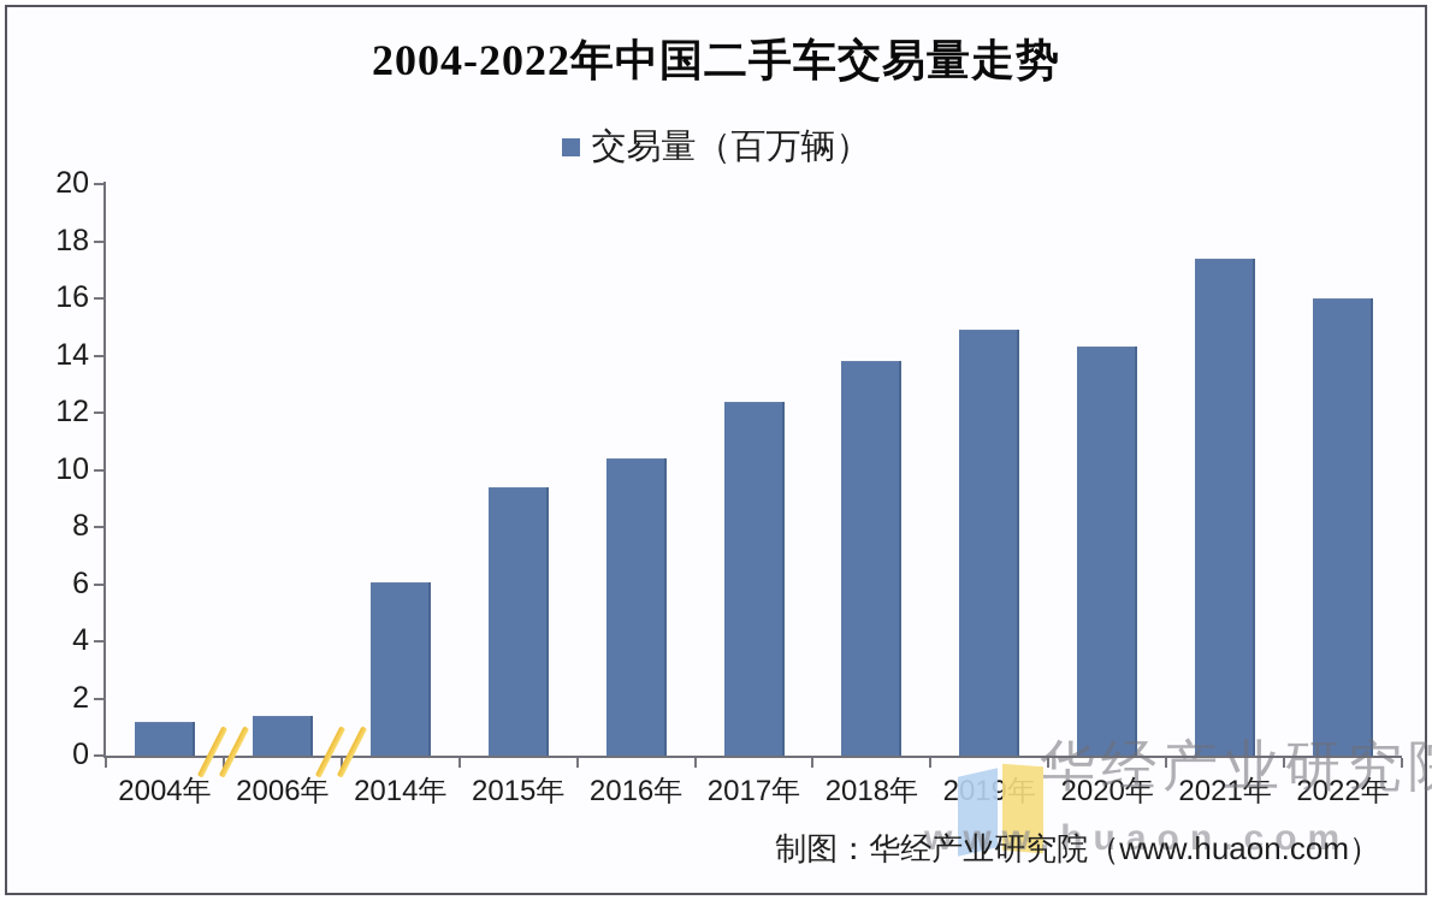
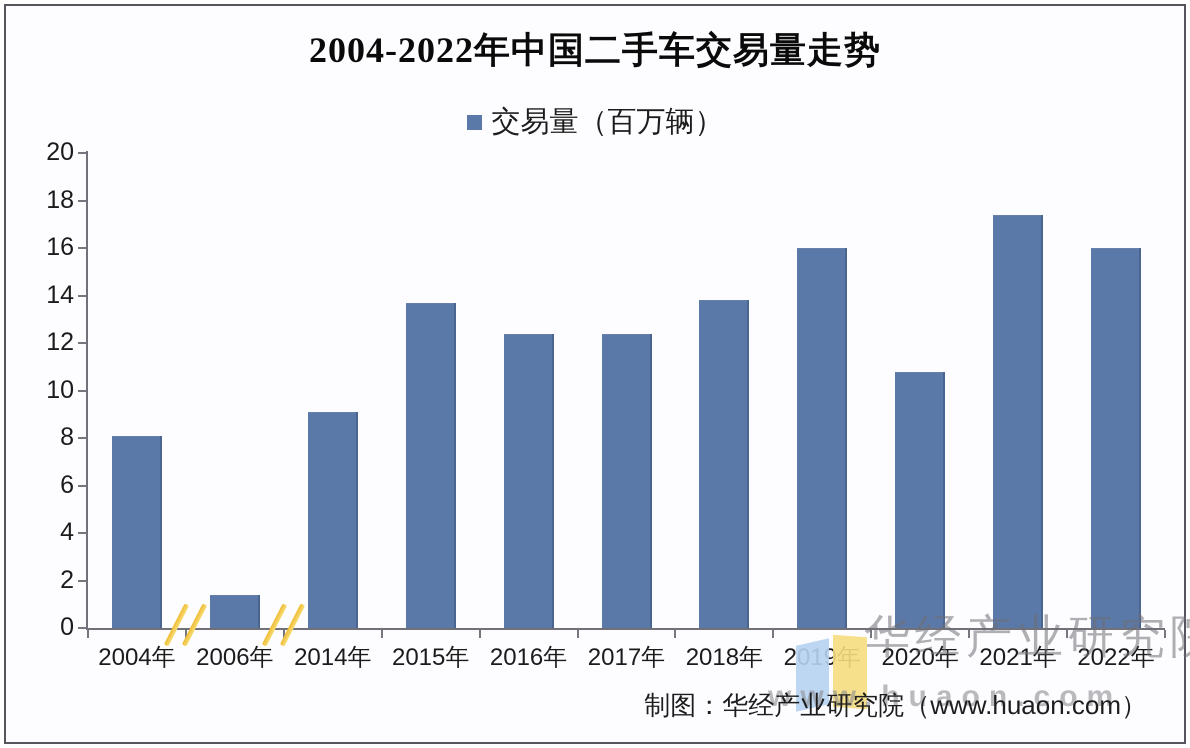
2004年: 1.2 -> 8.1
2014年: 6.0 -> 9.1
2015年: 9.4 -> 13.7
2016年: 10.4 -> 12.4
2019年: 14.9 -> 16.0
2020年: 14.3 -> 10.8
